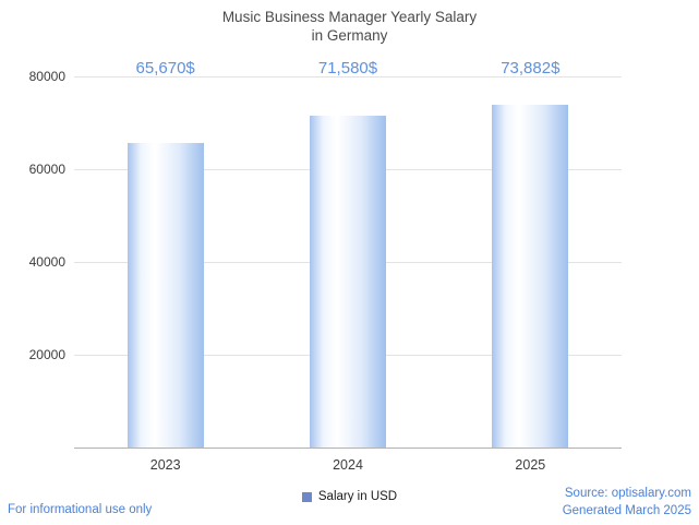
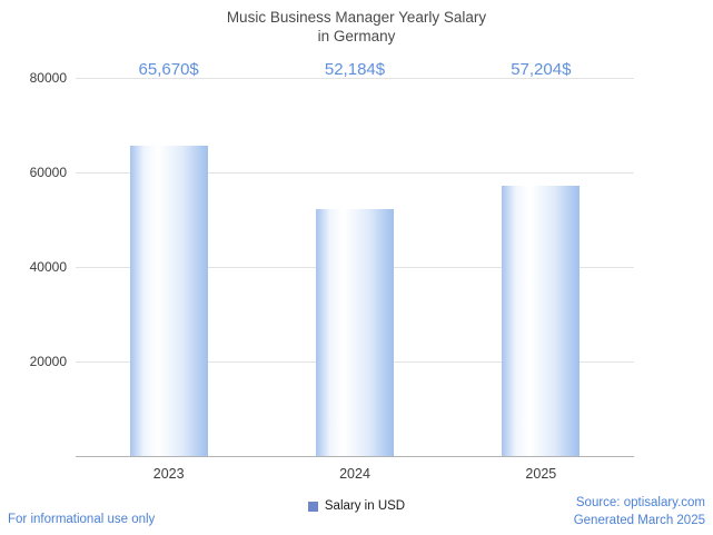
2024: 71,580 -> 52,184
2025: 73,882 -> 57,204
